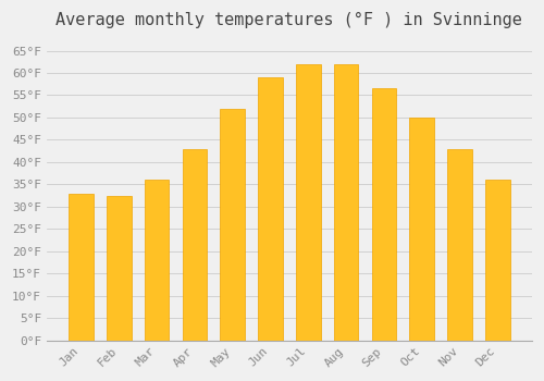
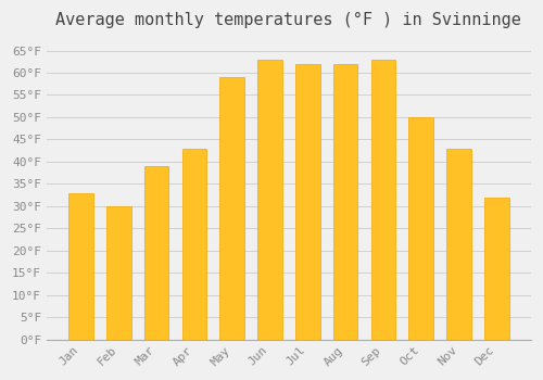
Feb: 32.5°F -> 30.0°F
Mar: 36.0°F -> 39.0°F
May: 52.0°F -> 59.0°F
Jun: 59.0°F -> 63.0°F
Sep: 56.5°F -> 63.0°F
Dec: 36.0°F -> 32.0°F
